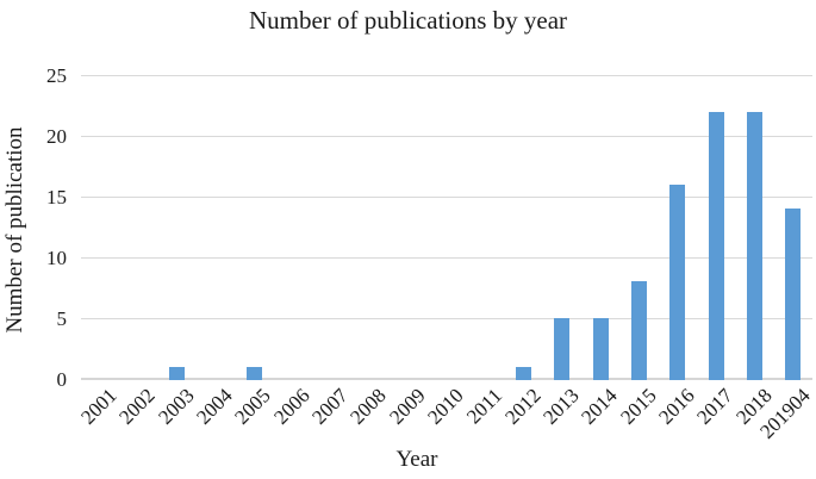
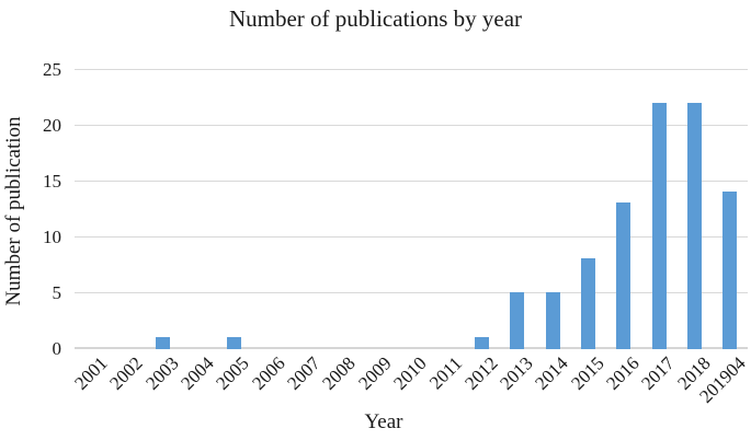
2016: 16 -> 13
